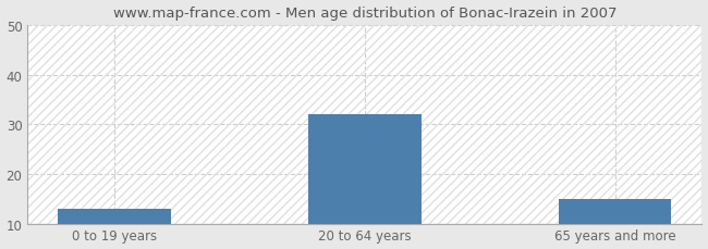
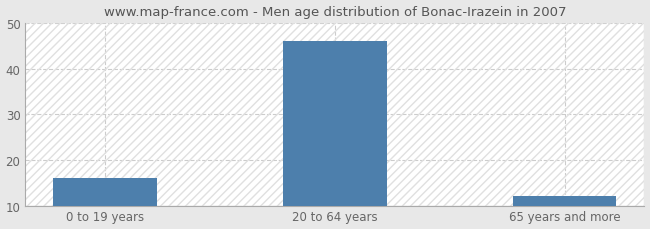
0 to 19 years: 13 -> 16
20 to 64 years: 32 -> 46
65 years and more: 15 -> 12
